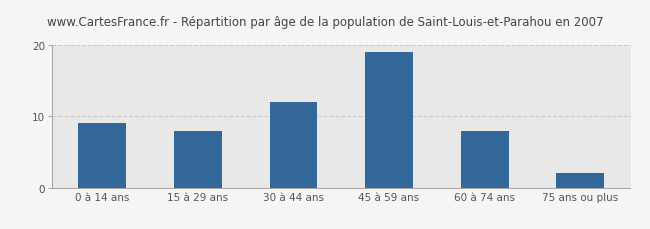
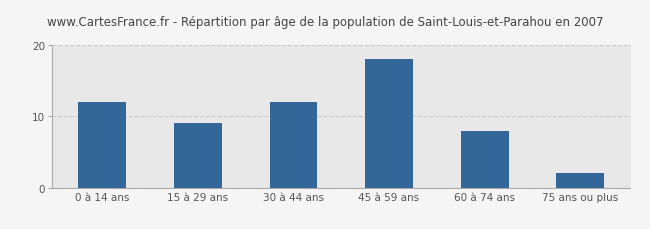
0 à 14 ans: 9 -> 12
15 à 29 ans: 8 -> 9
45 à 59 ans: 19 -> 18
